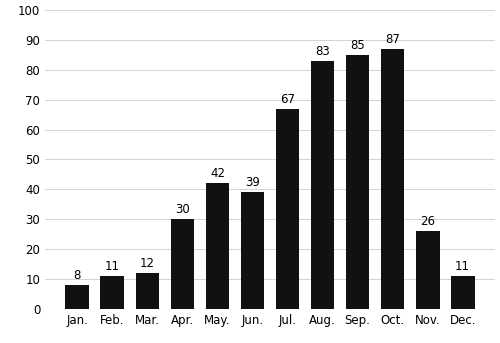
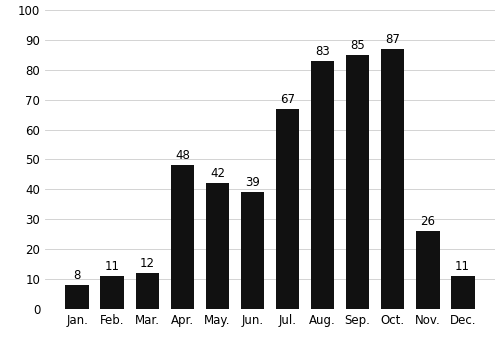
Apr.: 30 -> 48
